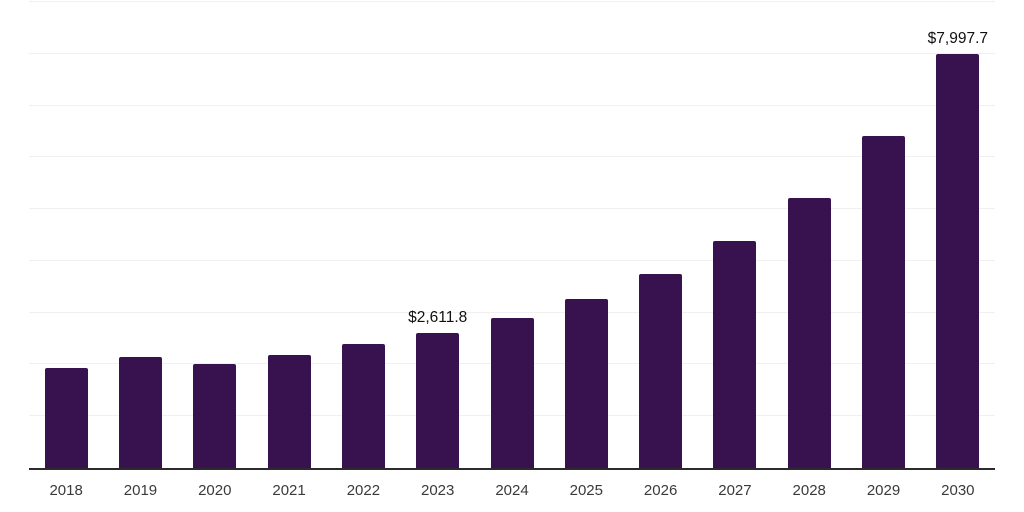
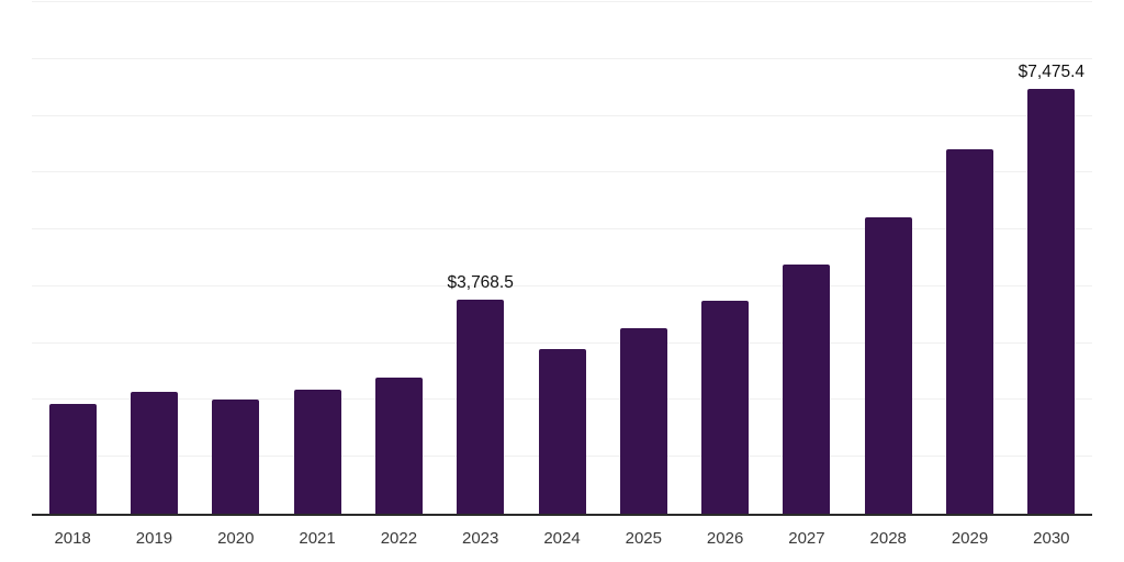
2023: $2,611.8 -> $3,768.5
2030: $7,997.7 -> $7,475.4
